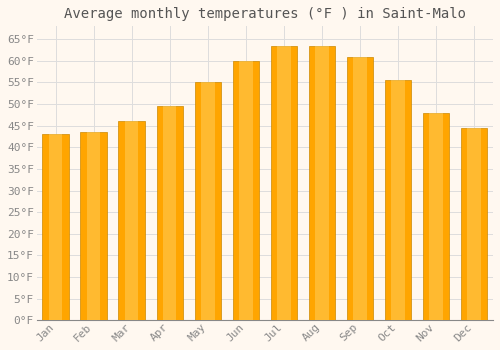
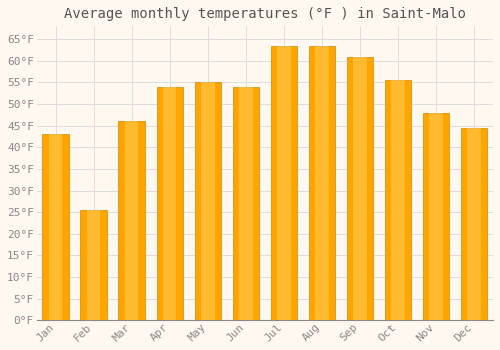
Feb: 43.5°F -> 25.5°F
Apr: 49.5°F -> 54.0°F
Jun: 60.0°F -> 54.0°F
